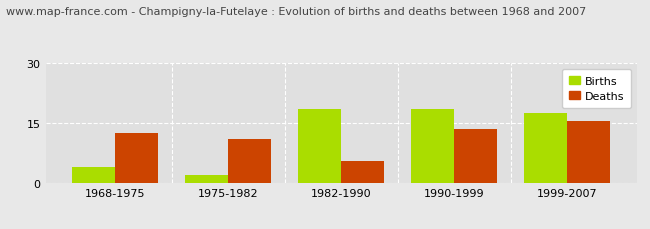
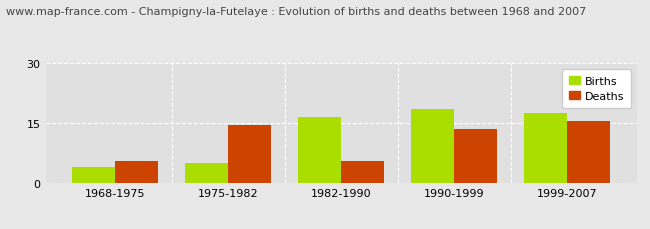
Deaths/1968-1975: 12.5 -> 5.5
Births/1975-1982: 2.0 -> 5.0
Deaths/1975-1982: 11.0 -> 14.5
Births/1982-1990: 18.5 -> 16.5
